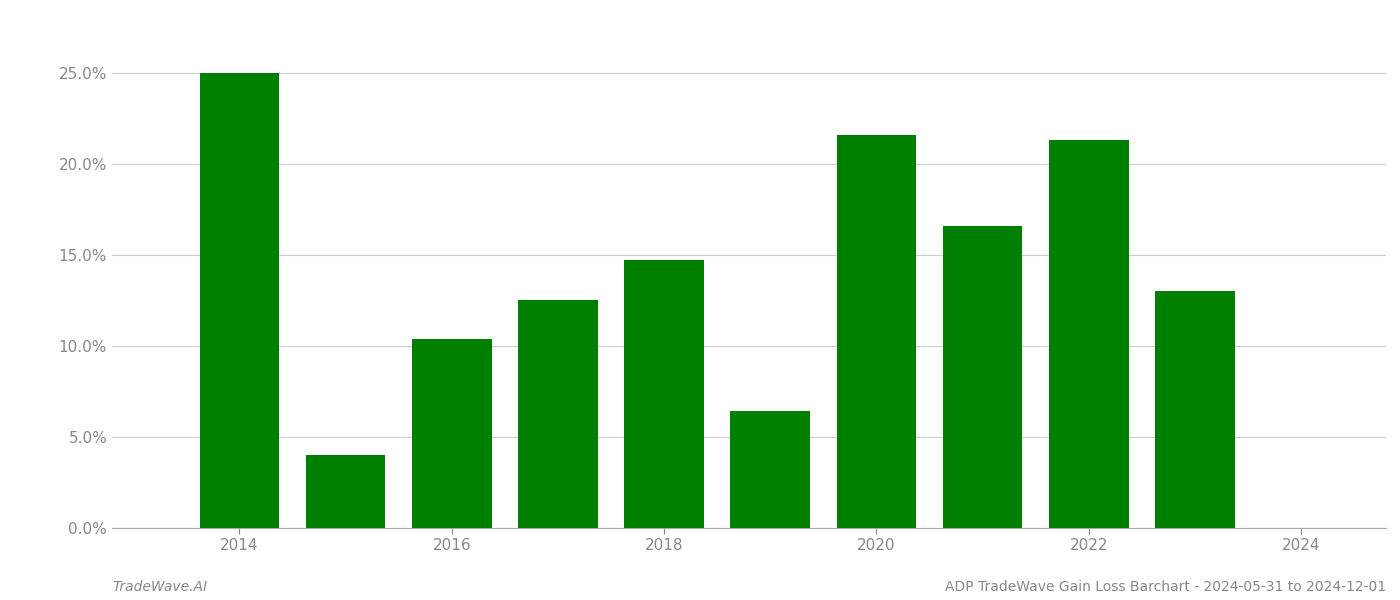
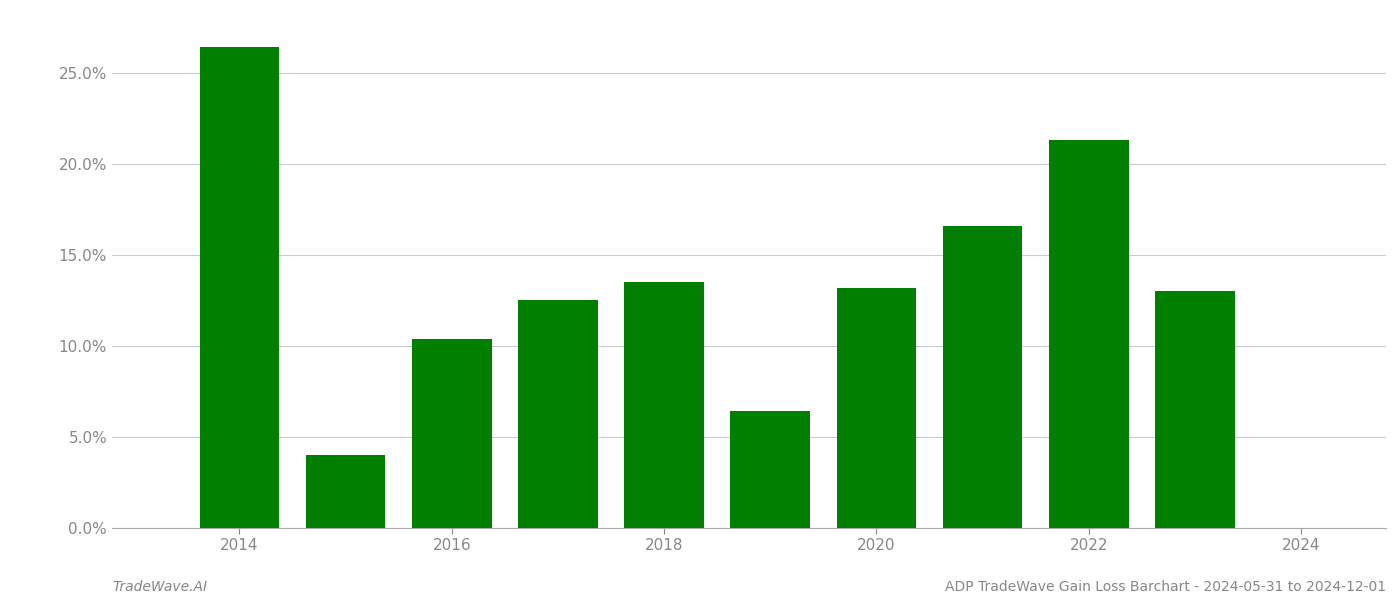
2014: 25.0% -> 26.4%
2018: 14.7% -> 13.5%
2020: 21.6% -> 13.2%
